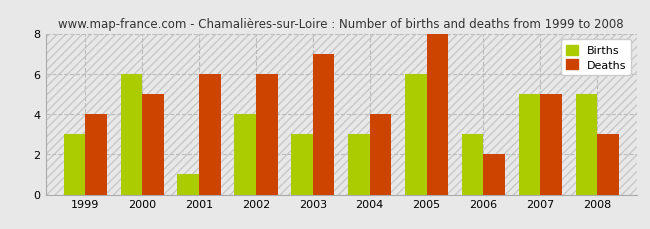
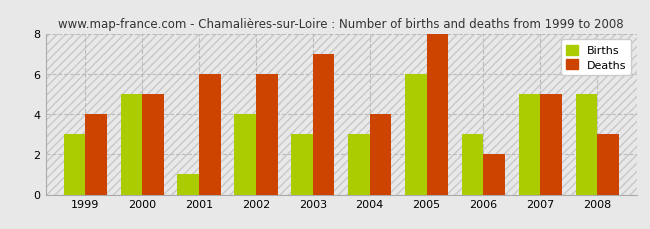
Births/2000: 6 -> 5
